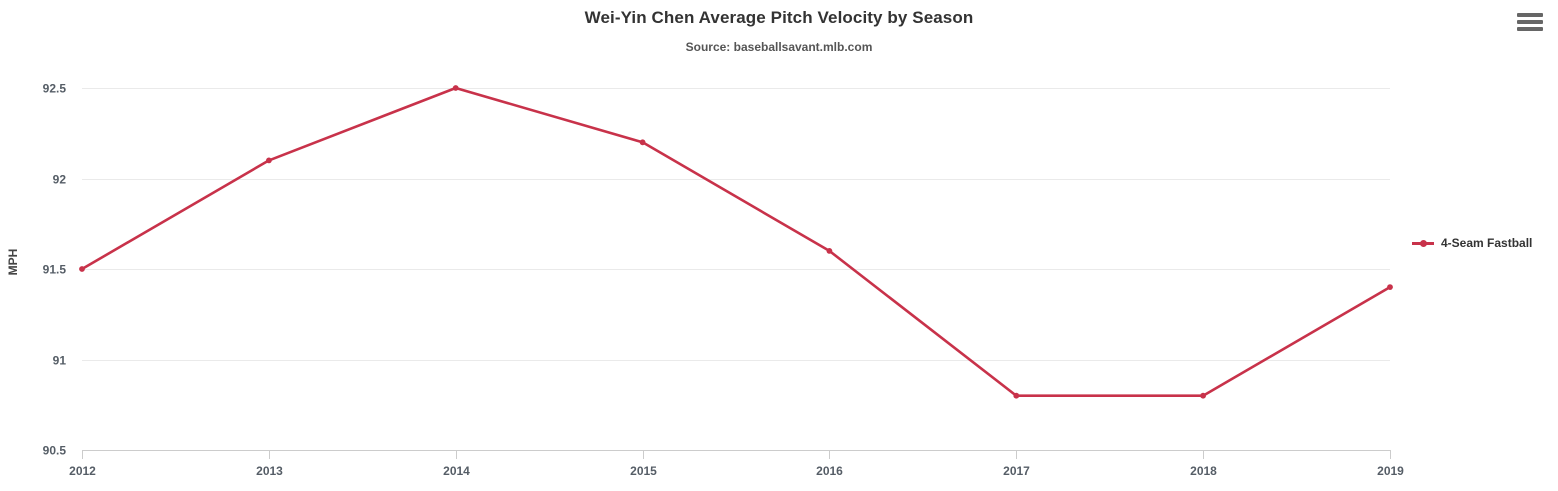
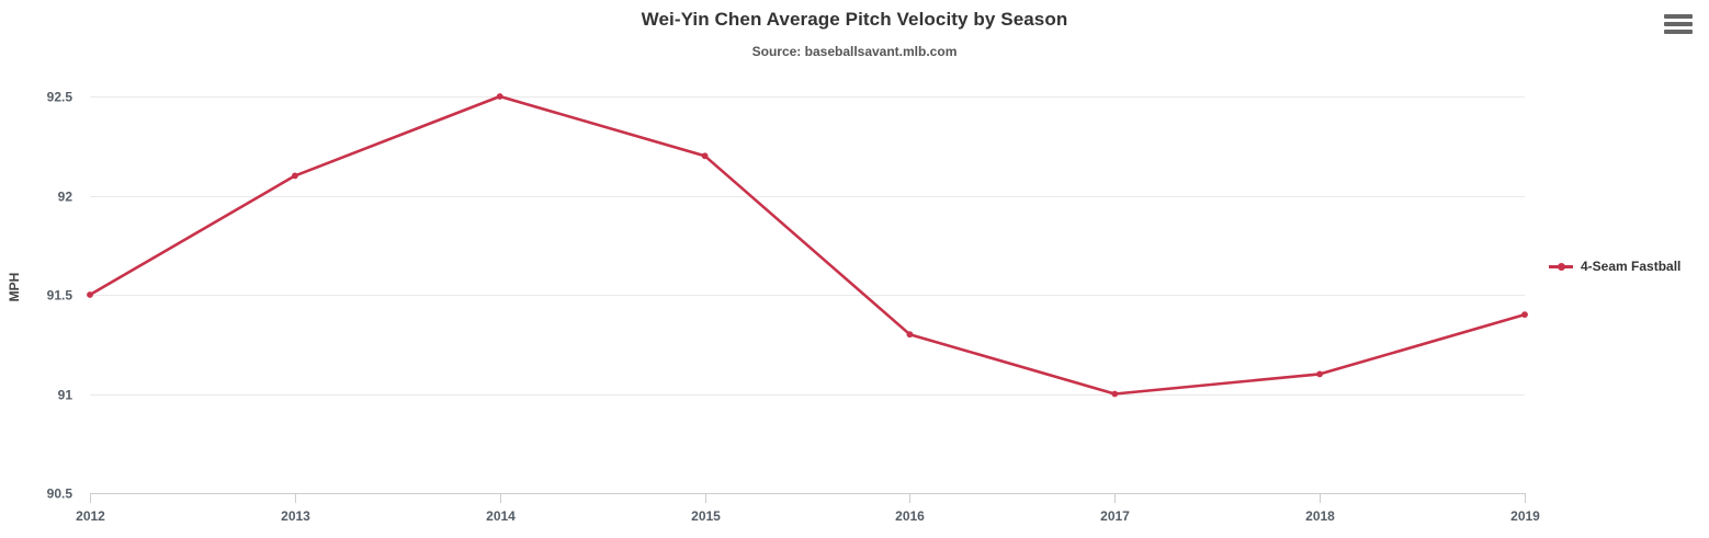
2016: 91.6 -> 91.3
2017: 90.8 -> 91.0
2018: 90.8 -> 91.1
